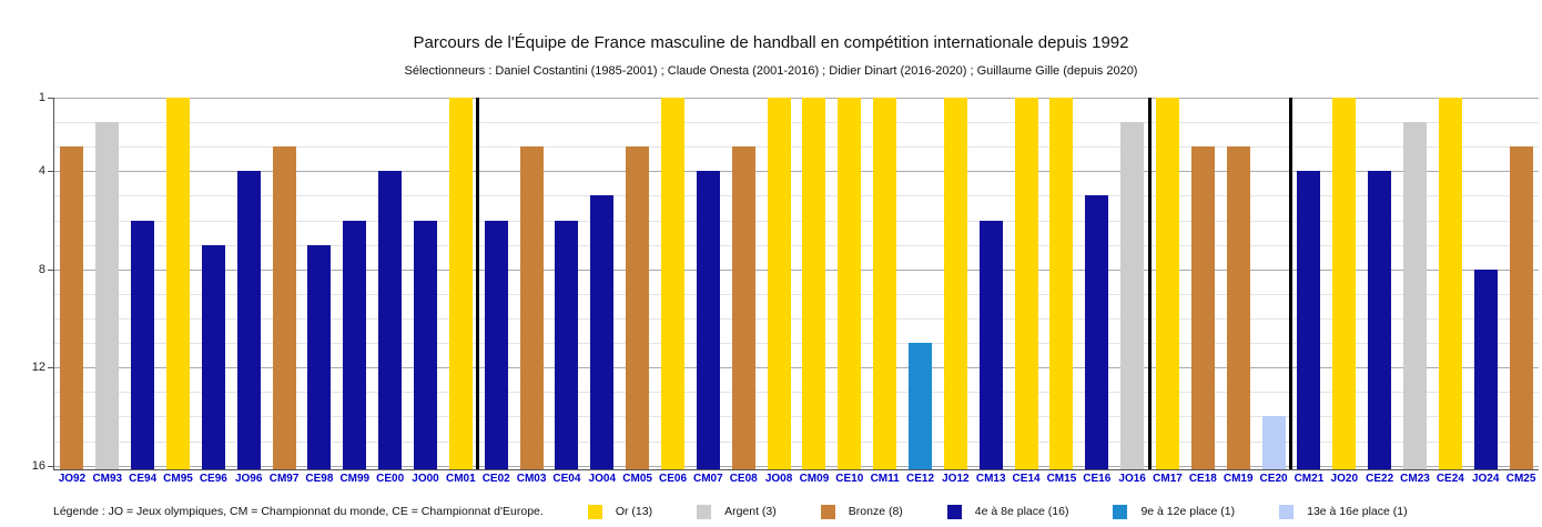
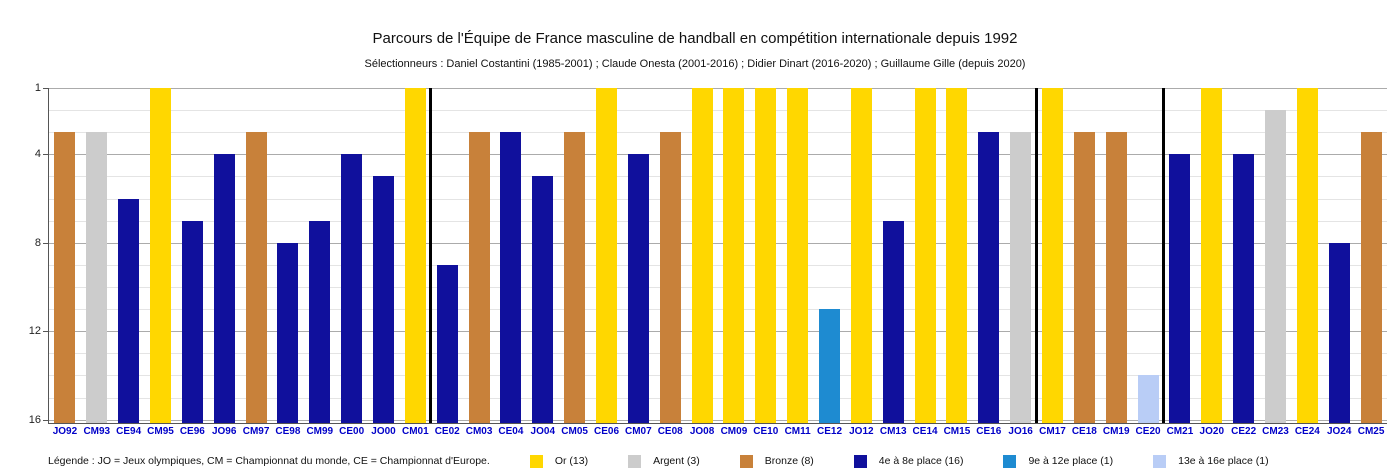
CM93: 2 -> 3
CE98: 7 -> 8
CM99: 6 -> 7
JO00: 6 -> 5
CE02: 6 -> 9
CE04: 6 -> 3
CM13: 6 -> 7
CE16: 5 -> 3
JO16: 2 -> 3
